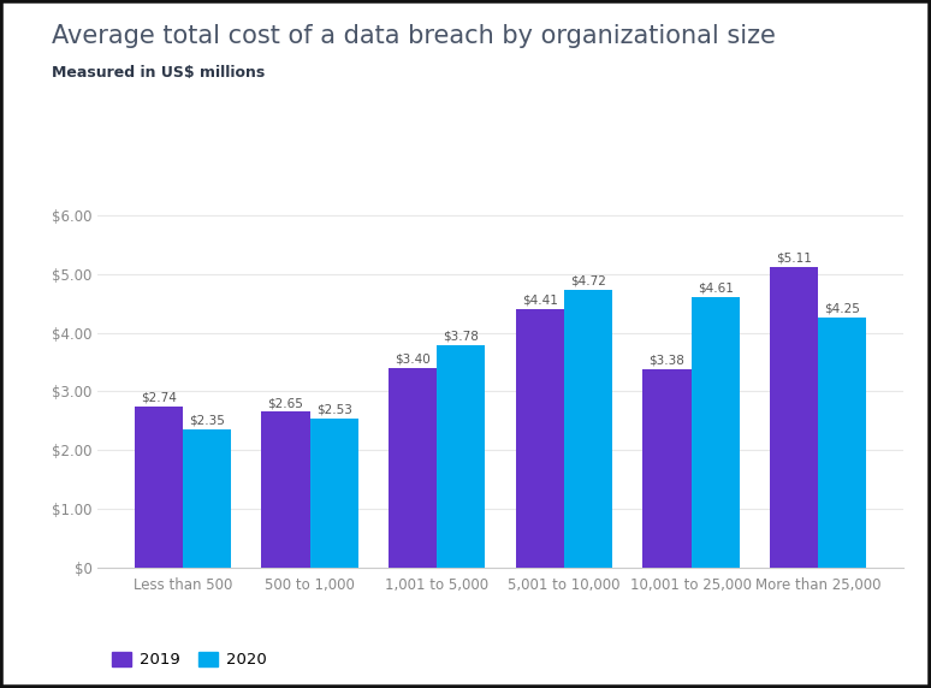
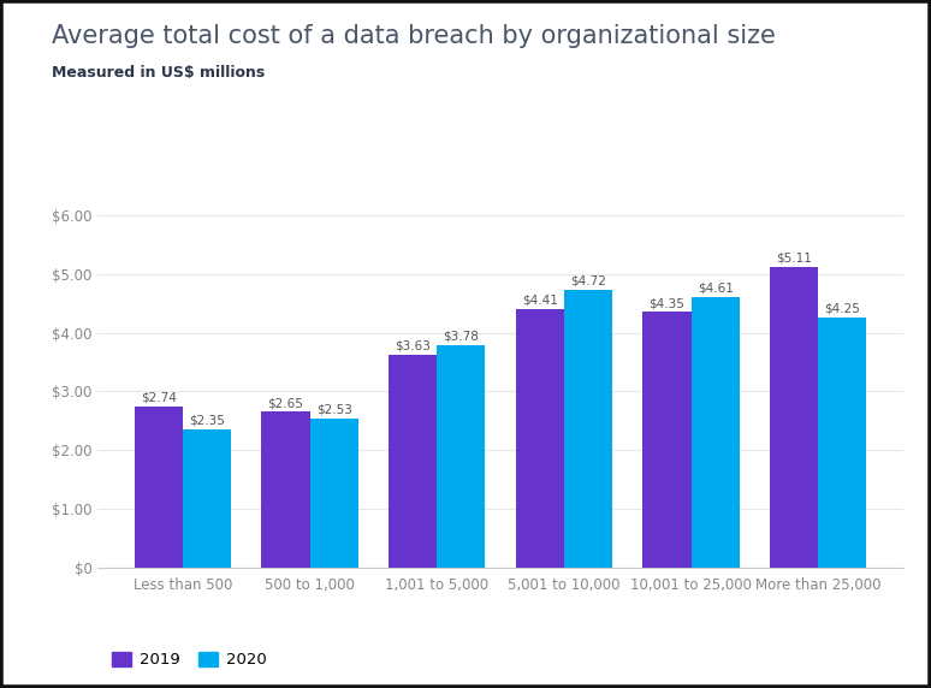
2019/1,001 to 5,000: $3.40 -> $3.63
2019/10,001 to 25,000: $3.38 -> $4.35
